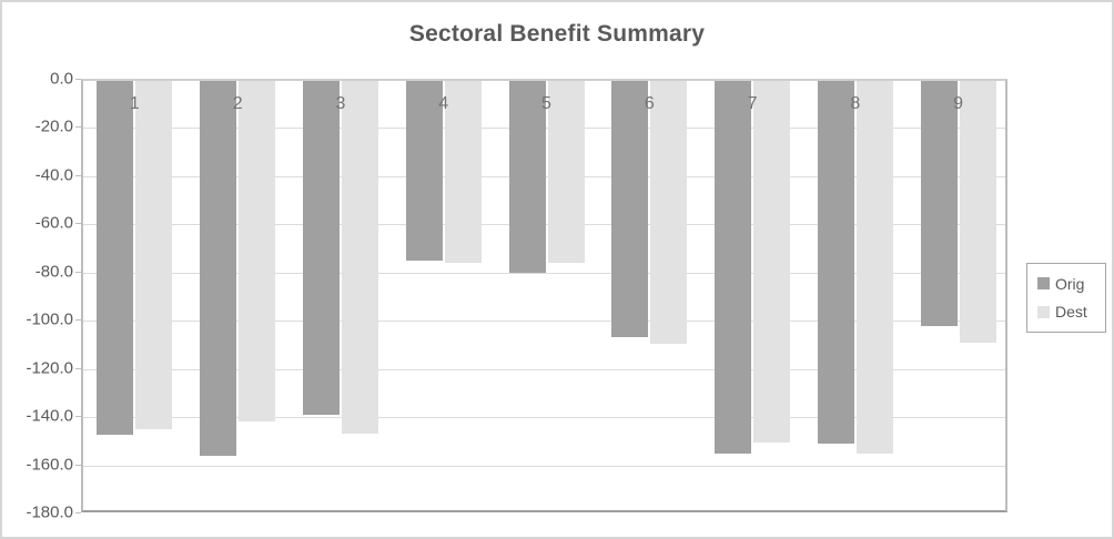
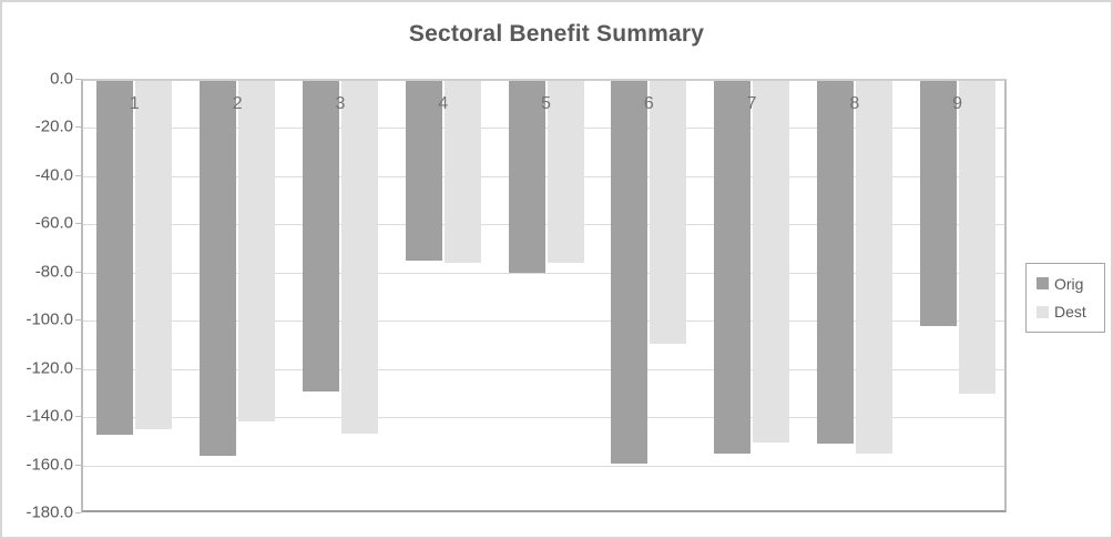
Orig/3: -138 -> -129
Orig/6: -106 -> -159
Dest/9: -108 -> -130
